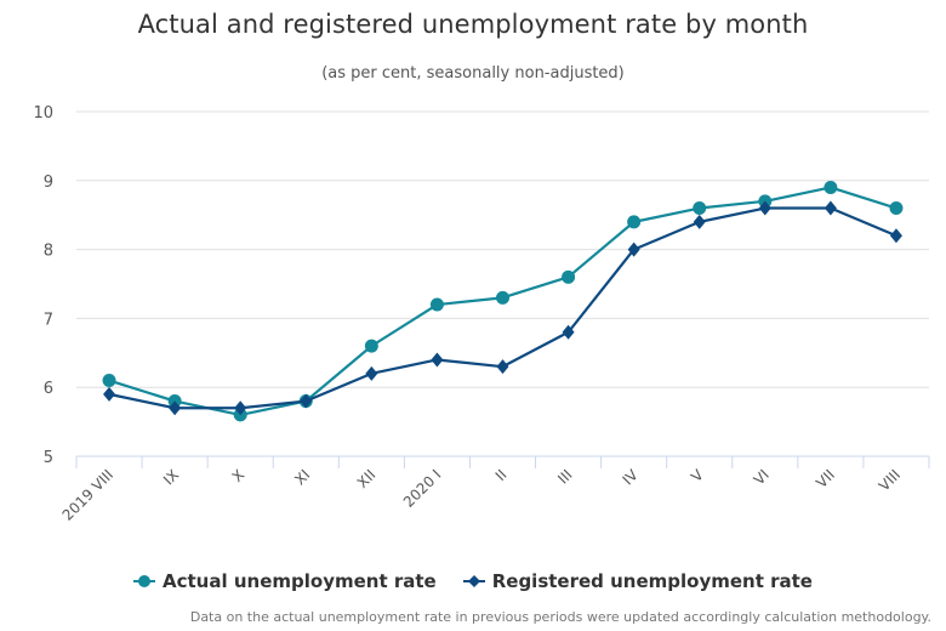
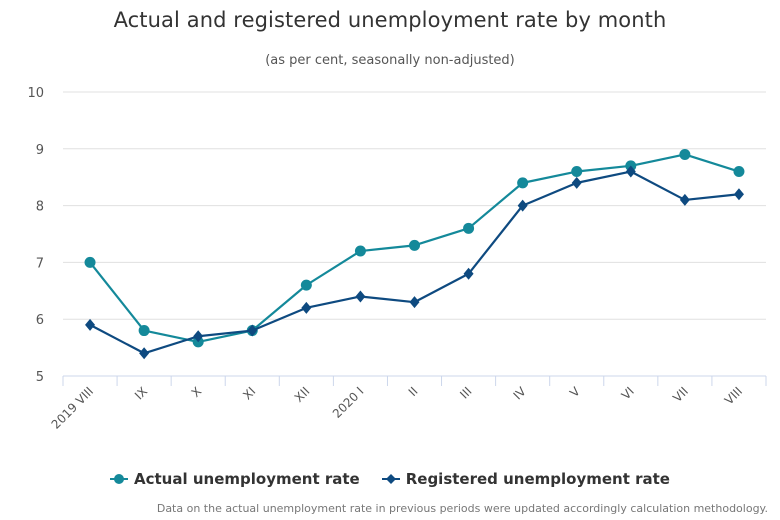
Actual unemployment rate/2019 VIII: 6.1 -> 7.0
Registered unemployment rate/IX: 5.7 -> 5.4
Registered unemployment rate/VII: 8.6 -> 8.1
